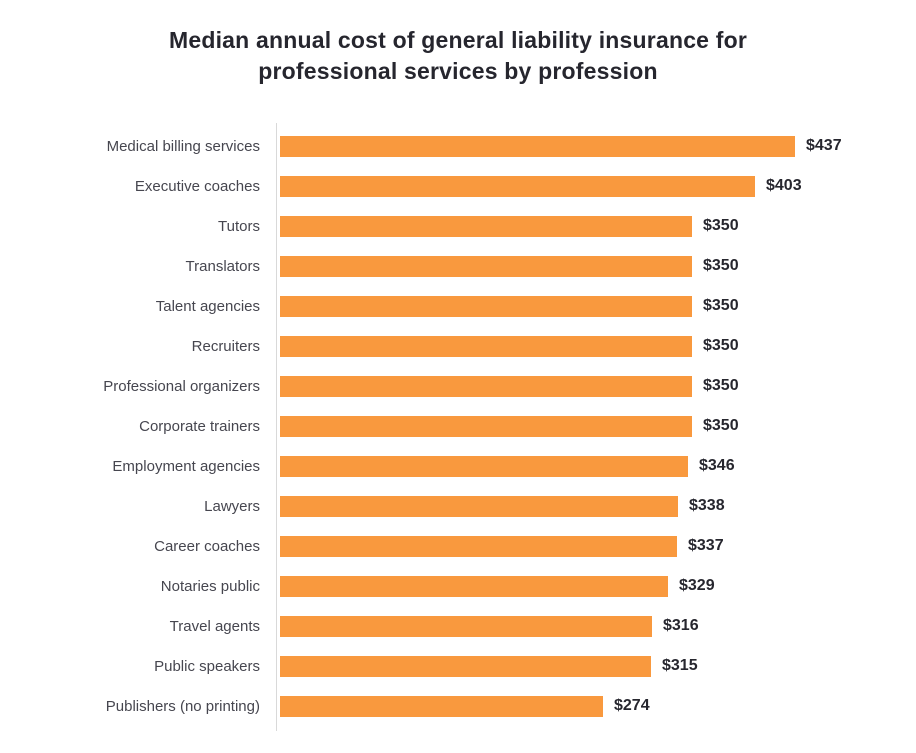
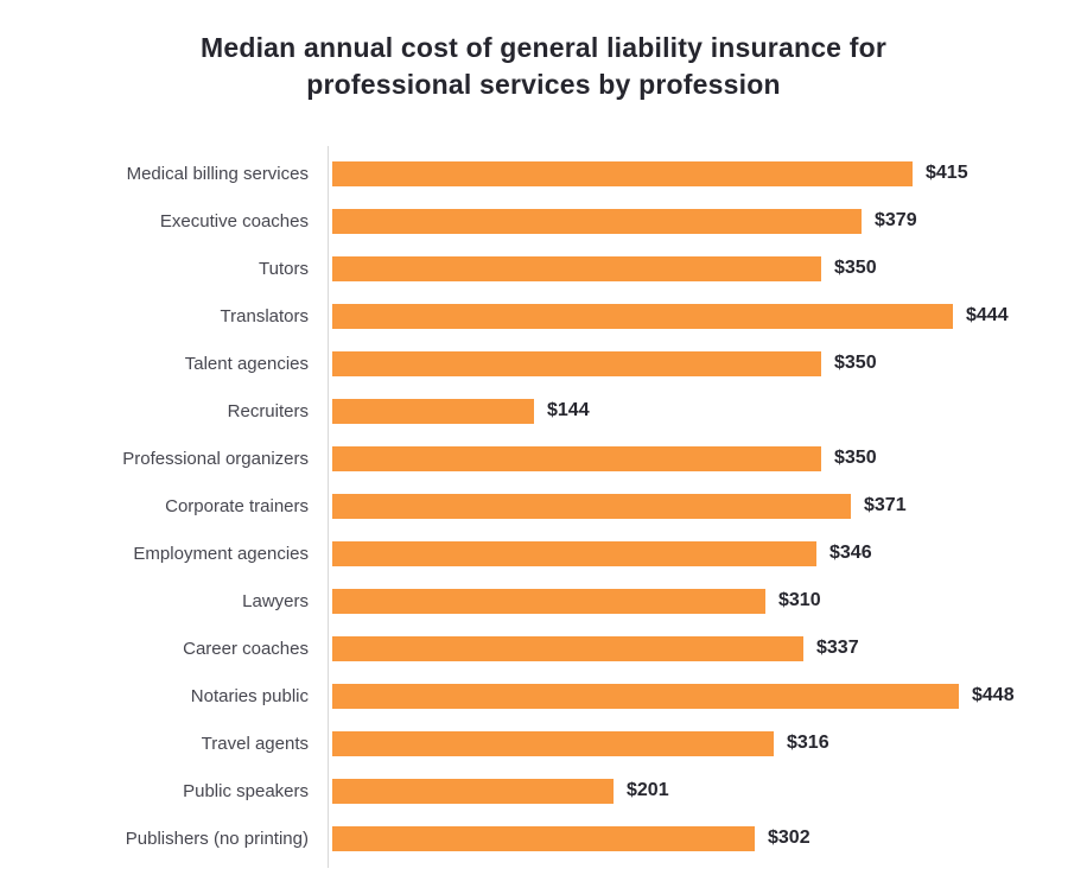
Medical billing services: $437 -> $415
Executive coaches: $403 -> $379
Translators: $350 -> $444
Recruiters: $350 -> $144
Corporate trainers: $350 -> $371
Lawyers: $338 -> $310
Notaries public: $329 -> $448
Public speakers: $315 -> $201
Publishers (no printing): $274 -> $302
